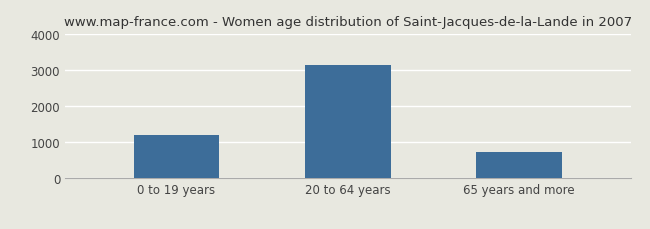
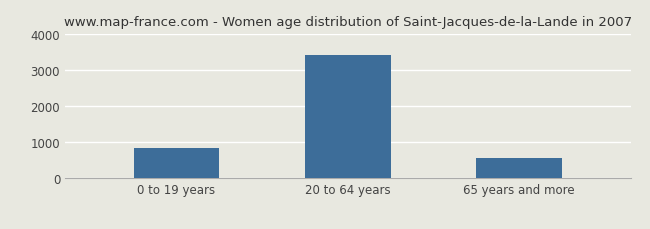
0 to 19 years: 1200 -> 850
20 to 64 years: 3130 -> 3400
65 years and more: 720 -> 550
